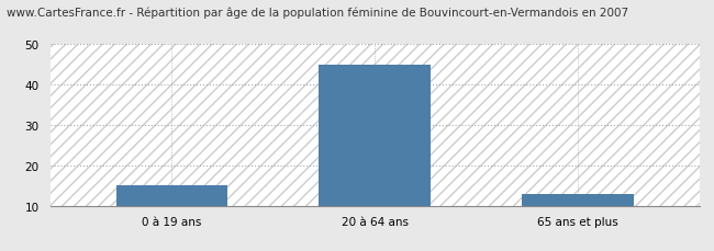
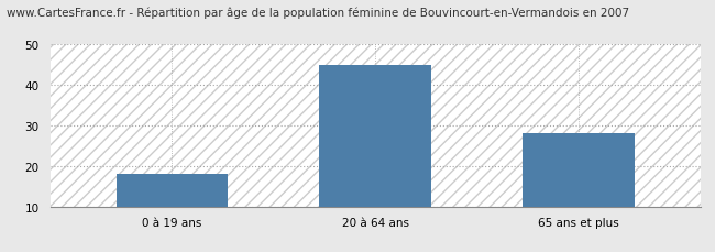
0 à 19 ans: 15 -> 18
65 ans et plus: 13 -> 28
